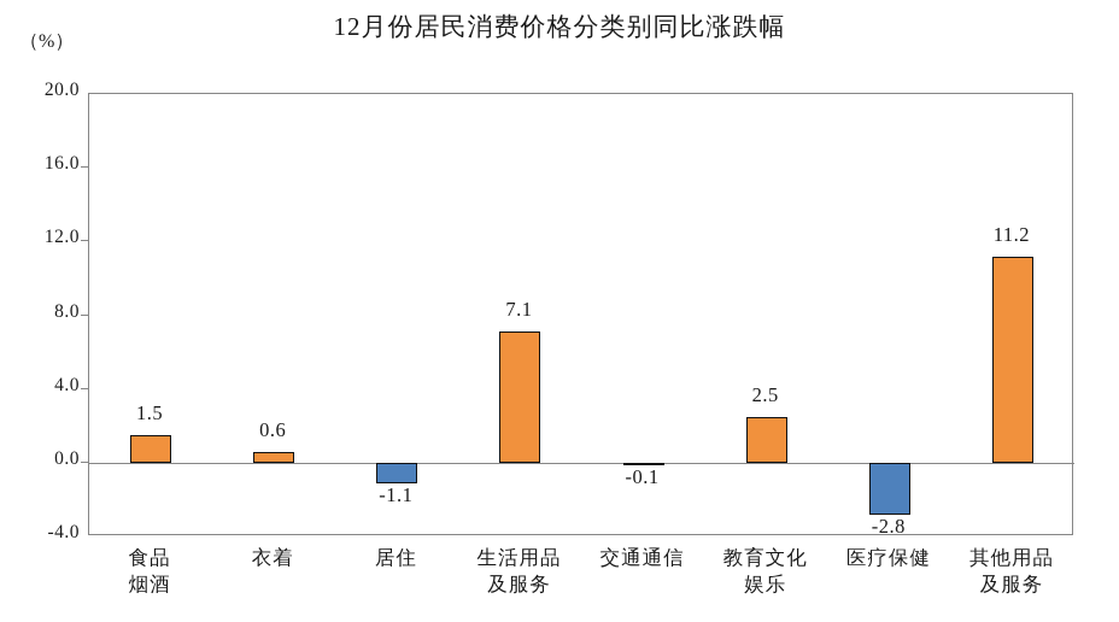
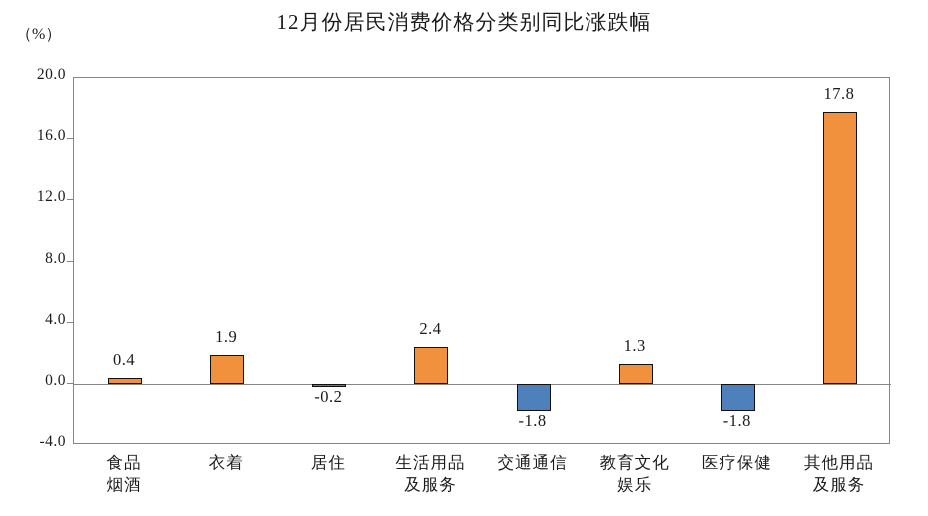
食品 烟酒: 1.5 -> 0.4
衣着: 0.6 -> 1.9
居住: -1.1 -> -0.2
生活用品 及服务: 7.1 -> 2.4
交通通信: -0.1 -> -1.8
教育文化 娱乐: 2.5 -> 1.3
医疗保健: -2.8 -> -1.8
其他用品 及服务: 11.2 -> 17.8
